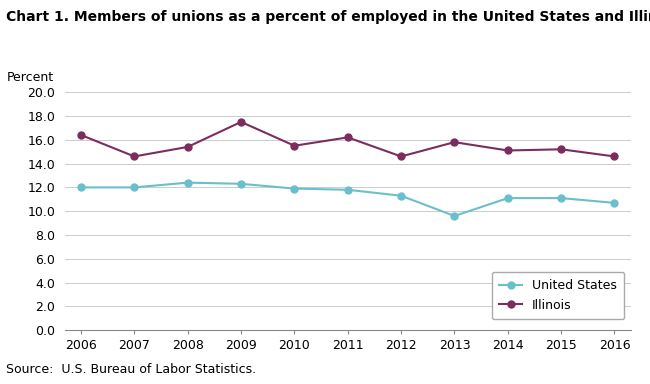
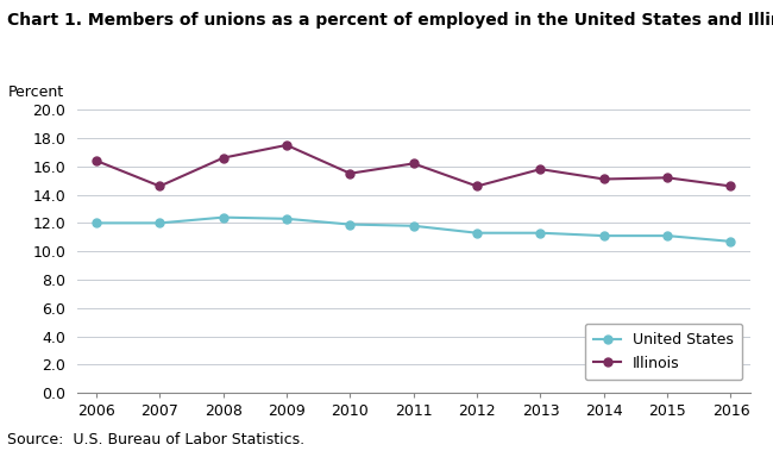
Illinois/2008: 15.4 -> 16.6
United States/2013: 9.6 -> 11.3
